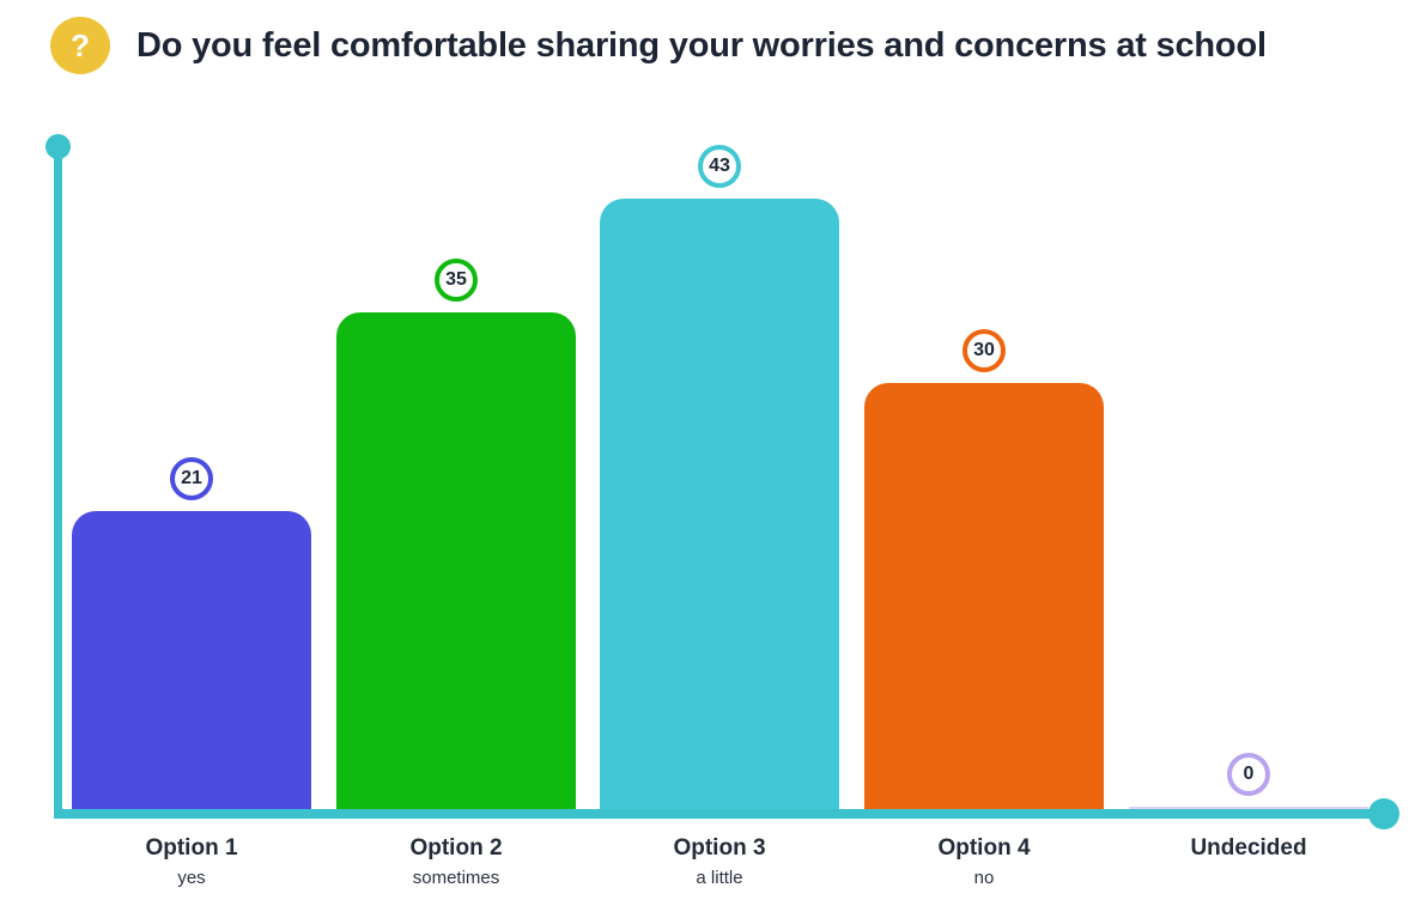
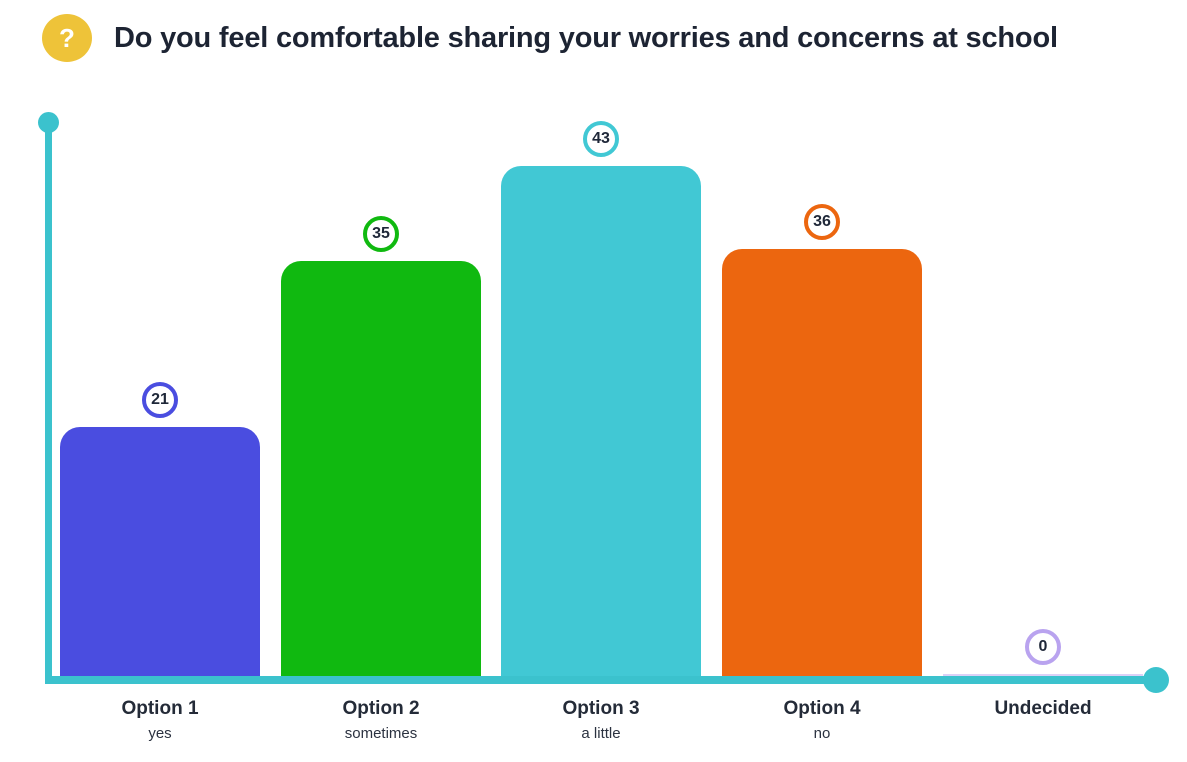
Option 4: 30 -> 36
